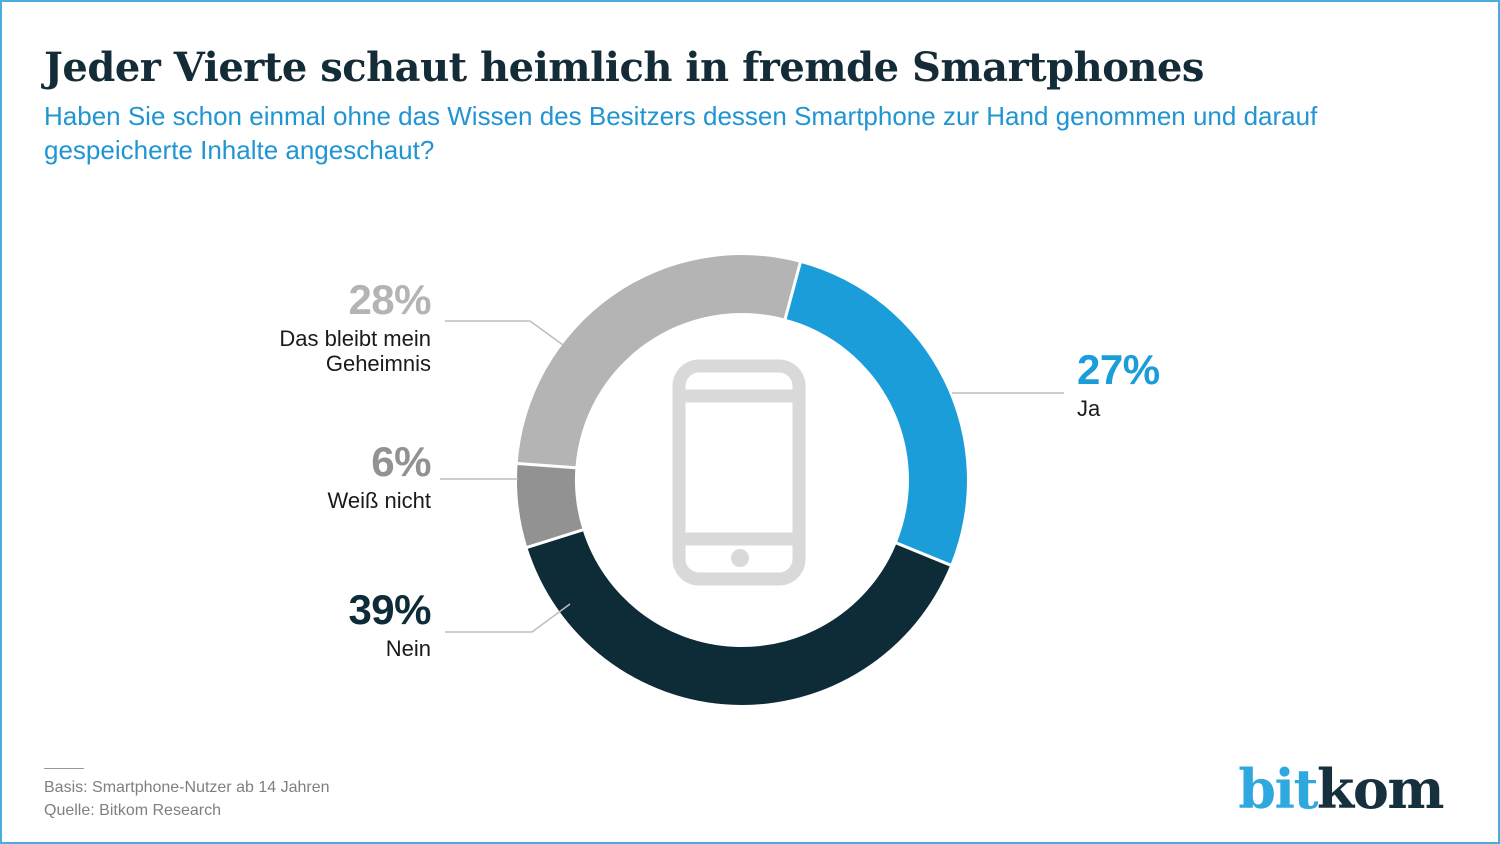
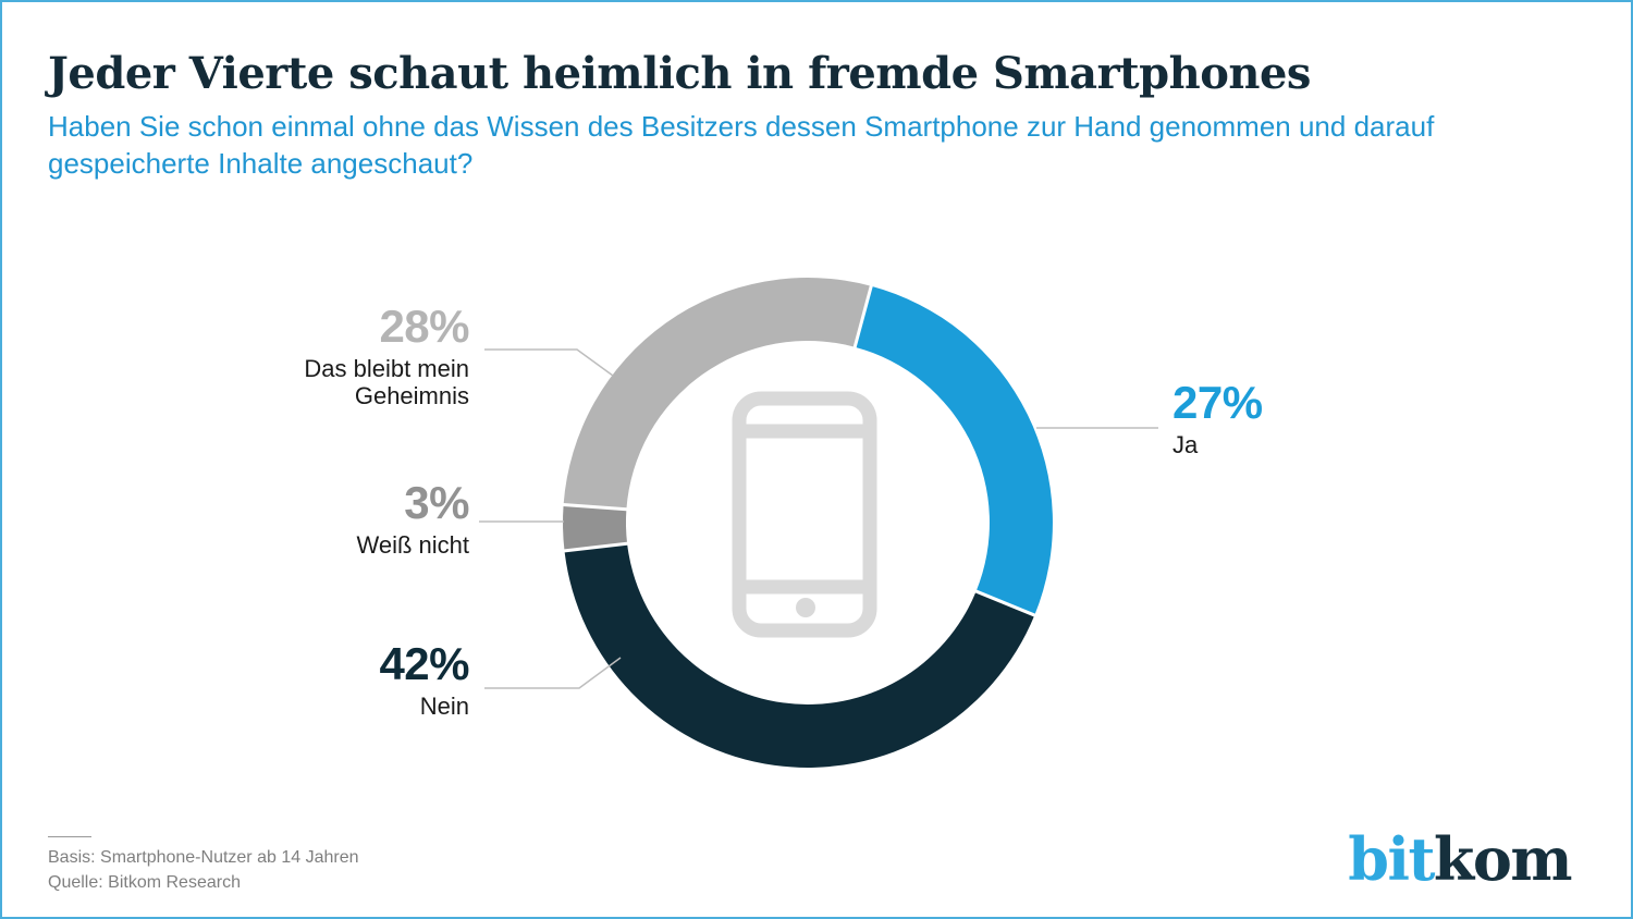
Nein: 39% -> 42%
Weiß nicht: 6% -> 3%
